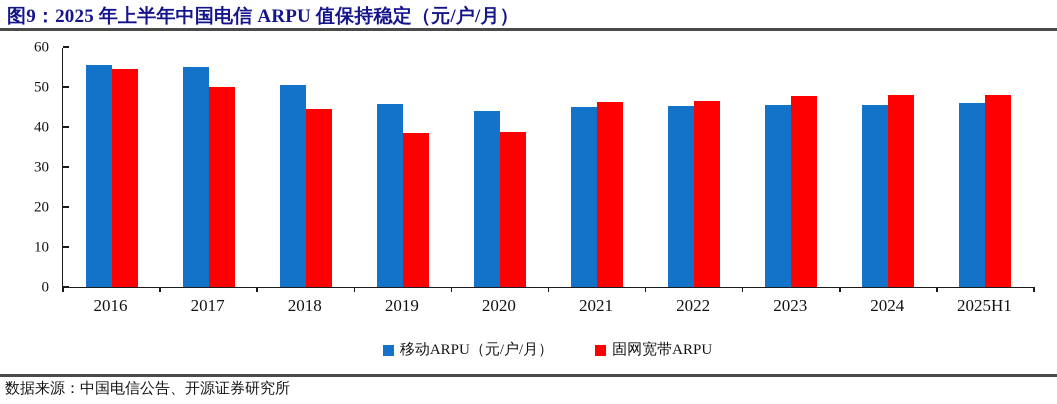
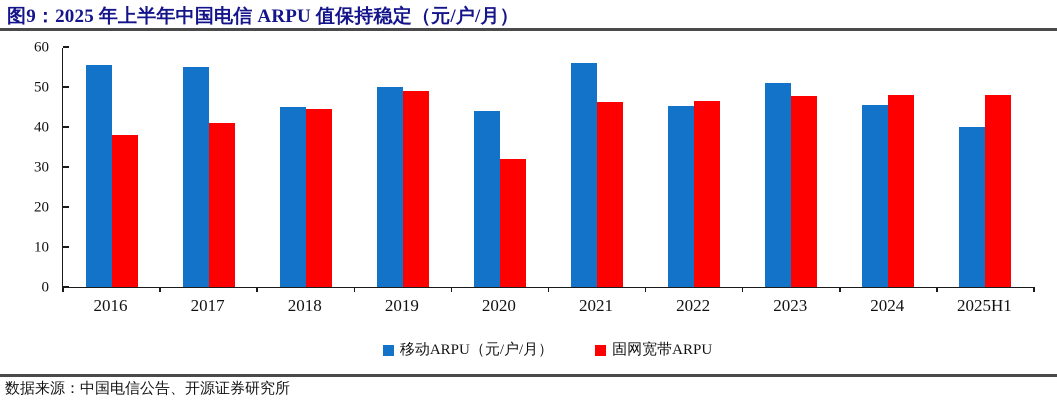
固网宽带ARPU/2016: 54 -> 38
固网宽带ARPU/2017: 50 -> 41
移动ARPU（元/户/月）/2018: 50 -> 45
移动ARPU（元/户/月）/2019: 46 -> 50
固网宽带ARPU/2019: 38 -> 49
固网宽带ARPU/2020: 39 -> 32
移动ARPU（元/户/月）/2021: 45 -> 56
移动ARPU（元/户/月）/2023: 45 -> 51
移动ARPU（元/户/月）/2025H1: 46 -> 40
